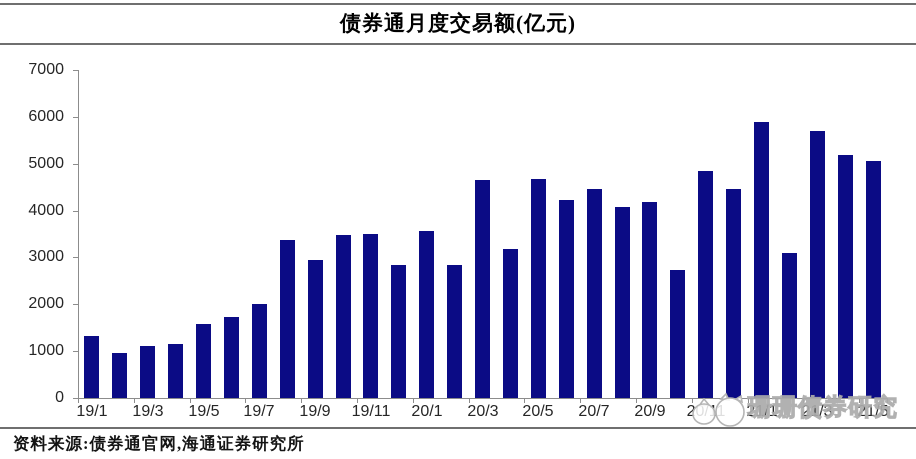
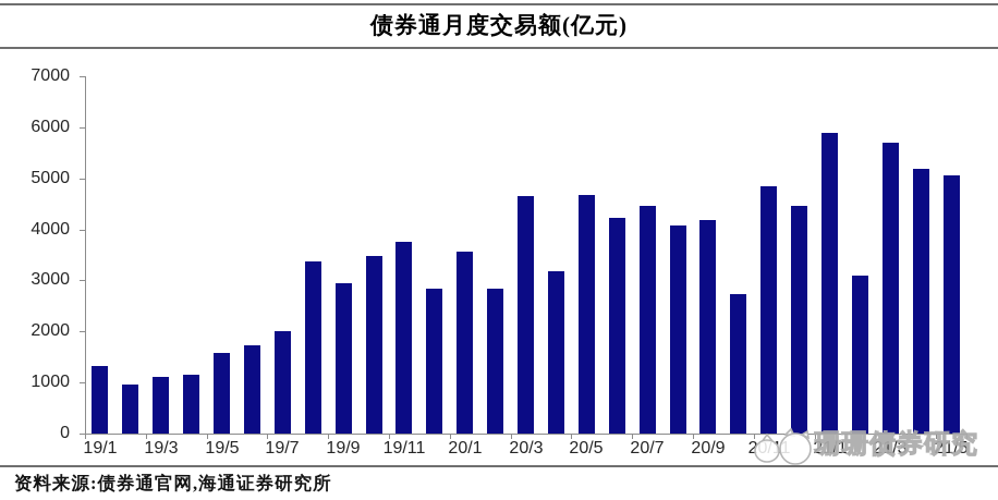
19/11: 3500 -> 3800
